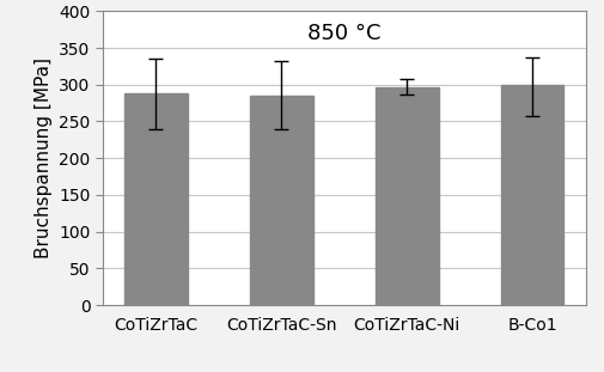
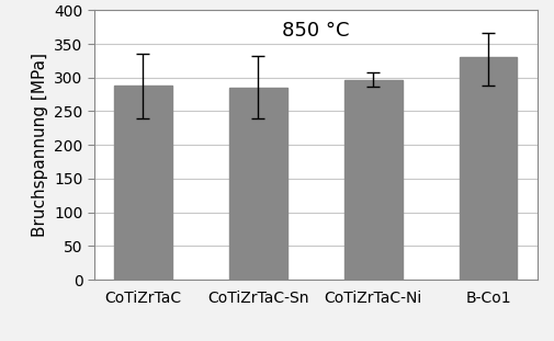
B-Co1: 300 -> 330
